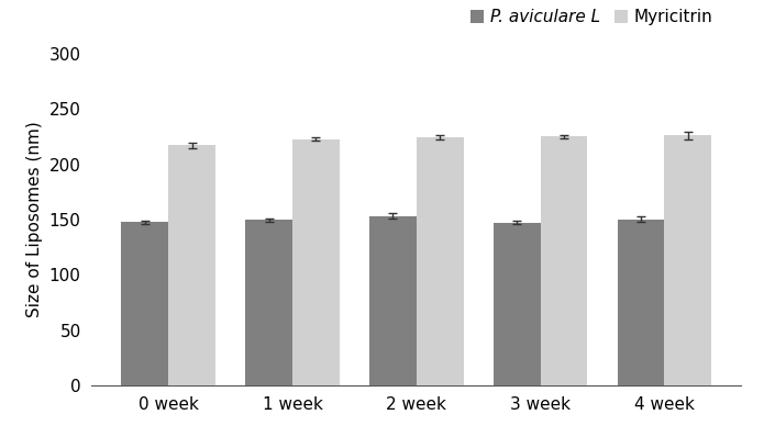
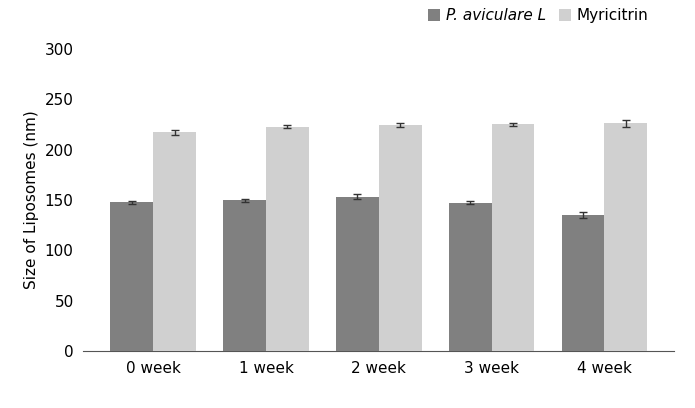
P. aviculare L/4 week: 150 -> 135
